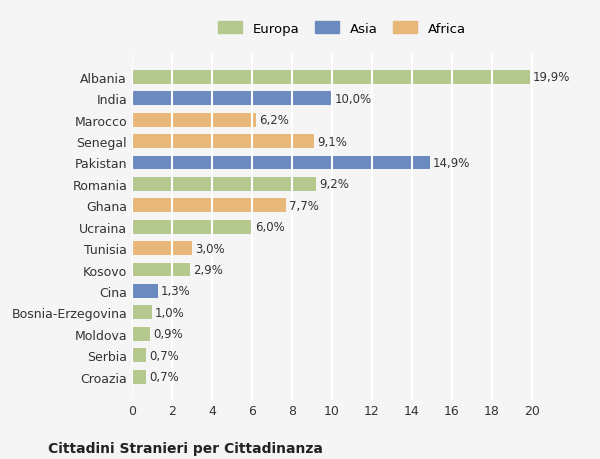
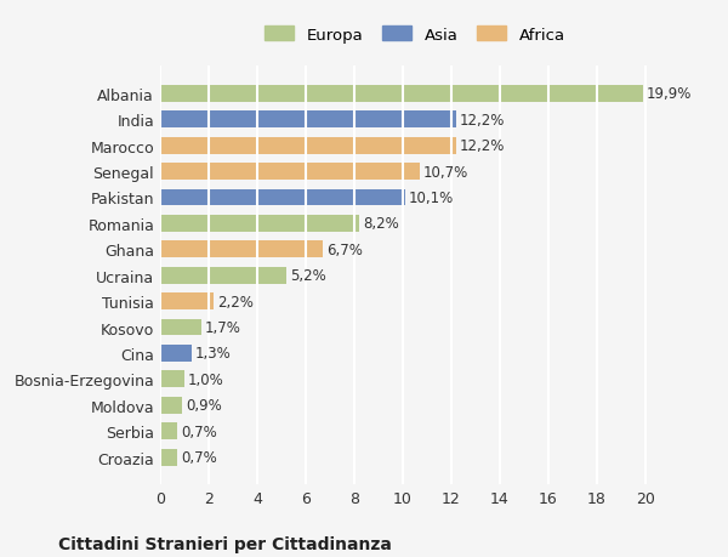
India: 10,0% -> 12,2%
Marocco: 6,2% -> 12,2%
Senegal: 9,1% -> 10,7%
Pakistan: 14,9% -> 10,1%
Romania: 9,2% -> 8,2%
Ghana: 7,7% -> 6,7%
Ucraina: 6,0% -> 5,2%
Tunisia: 3,0% -> 2,2%
Kosovo: 2,9% -> 1,7%
